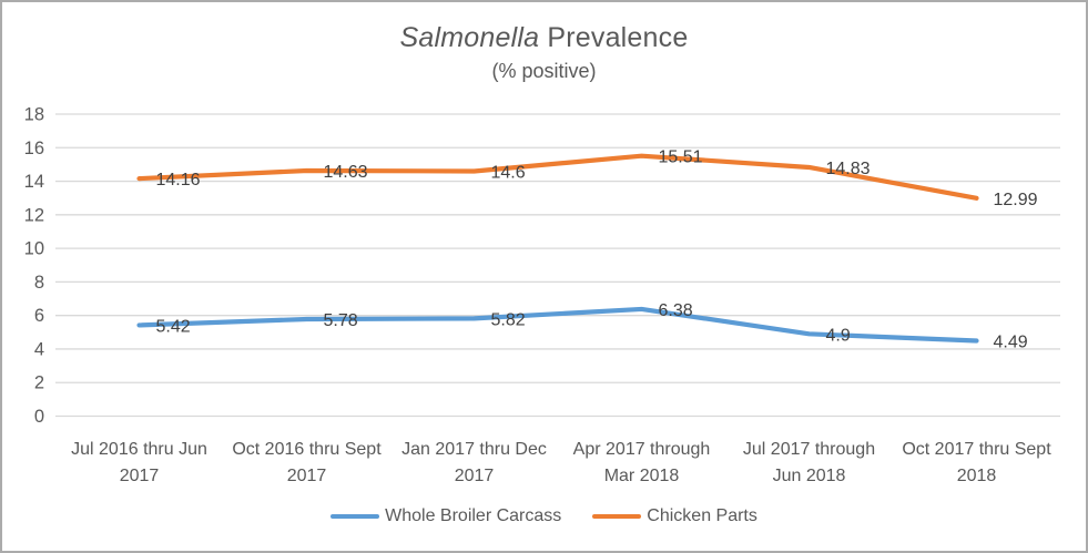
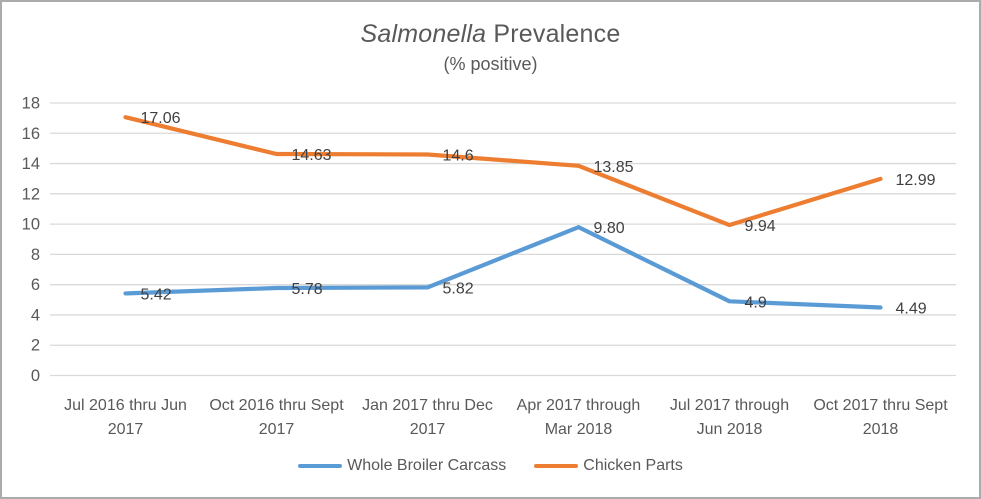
Chicken Parts/Jul 2016 thru Jun 2017: 14.16 -> 17.06
Whole Broiler Carcass/Apr 2017 through Mar 2018: 6.38 -> 9.80
Chicken Parts/Apr 2017 through Mar 2018: 15.51 -> 13.85
Chicken Parts/Jul 2017 through Jun 2018: 14.83 -> 9.94
